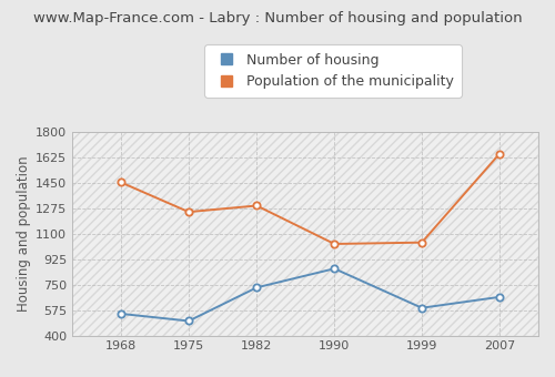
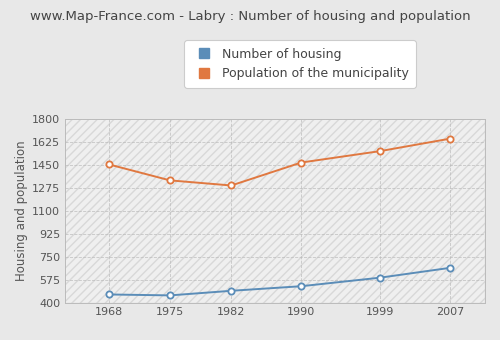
Number of housing/1968: 550 -> 460
Number of housing/1975: 500 -> 460
Population of the municipality/1975: 1250 -> 1330
Number of housing/1982: 730 -> 490
Number of housing/1990: 860 -> 520
Population of the municipality/1990: 1030 -> 1470
Population of the municipality/1999: 1040 -> 1560
